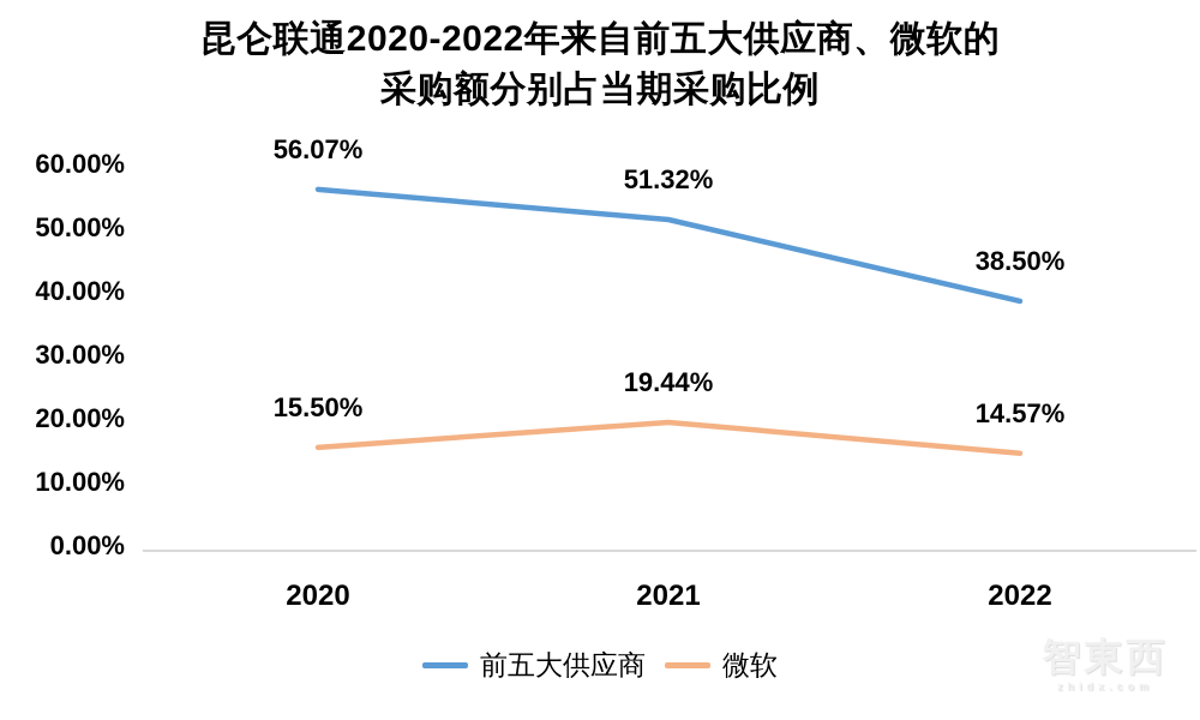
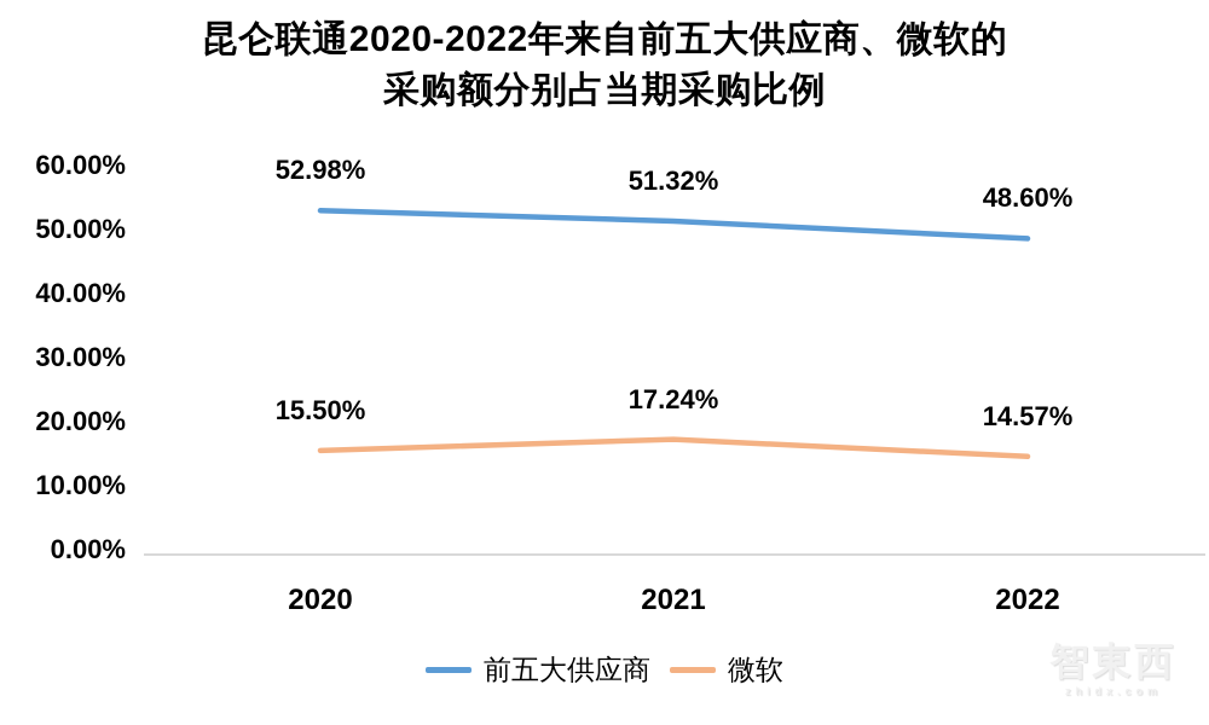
前五大供应商/2020: 56.07% -> 52.98%
微软/2021: 19.44% -> 17.24%
前五大供应商/2022: 38.50% -> 48.60%
